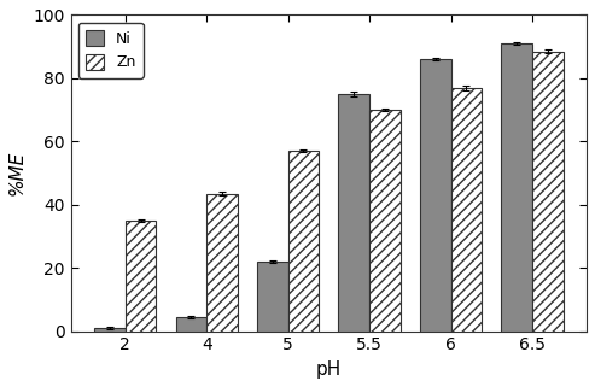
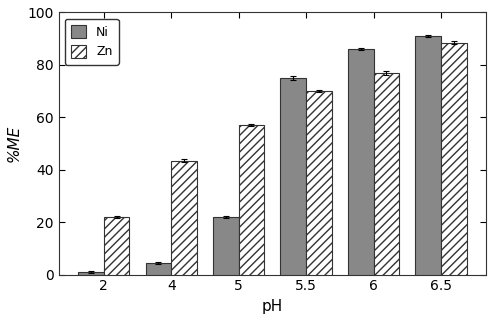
Zn/2: 35.0 -> 22.0
